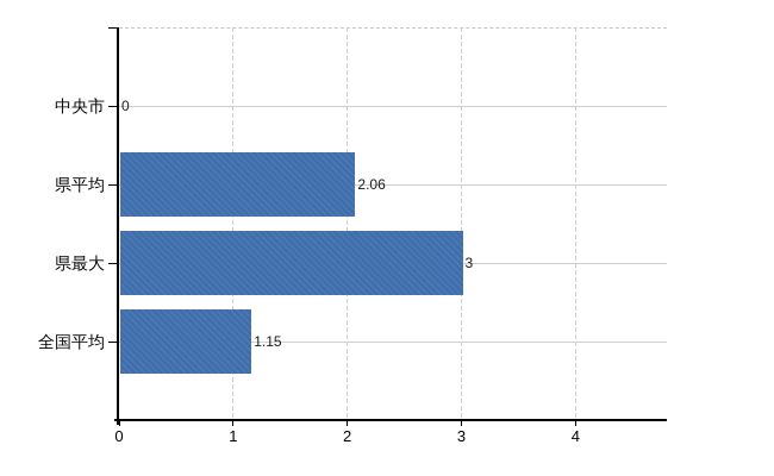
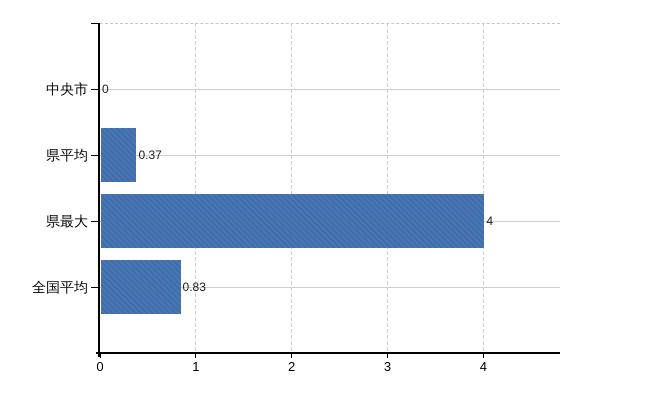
県平均: 2.06 -> 0.37
県最大: 3 -> 4
全国平均: 1.15 -> 0.83
